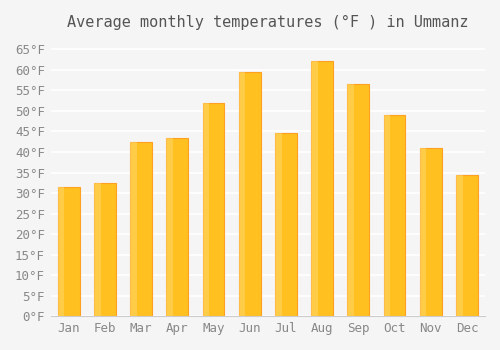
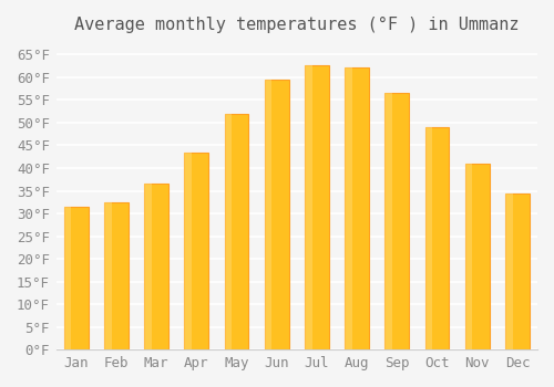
Mar: 42.5°F -> 36.5°F
Jul: 44.5°F -> 62.5°F
